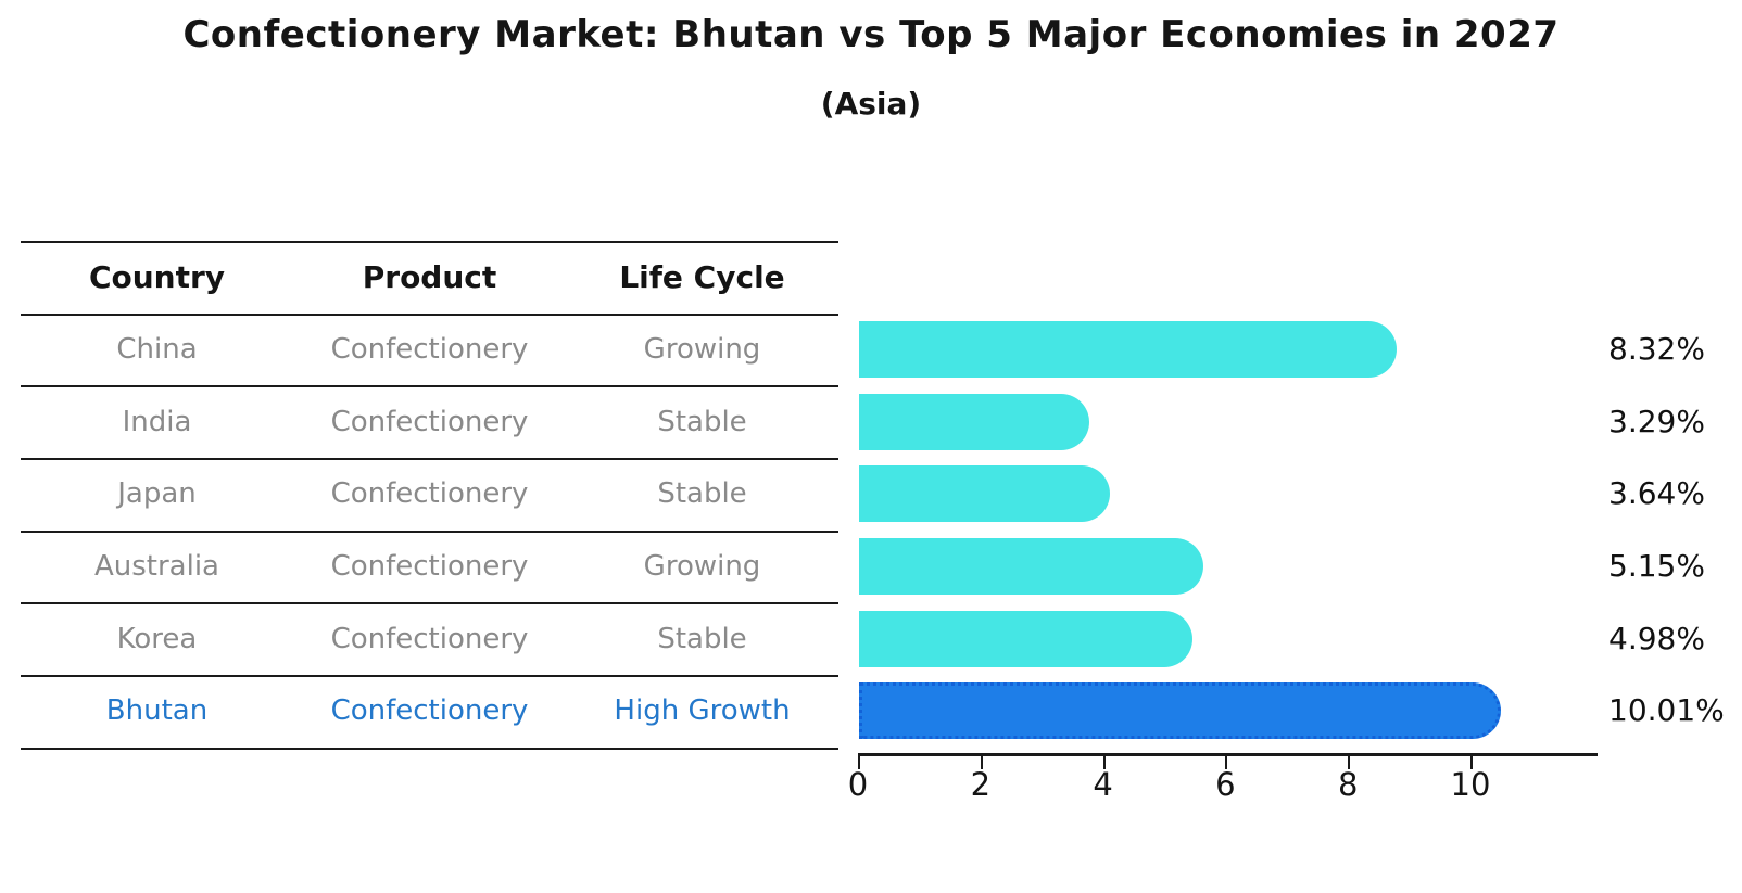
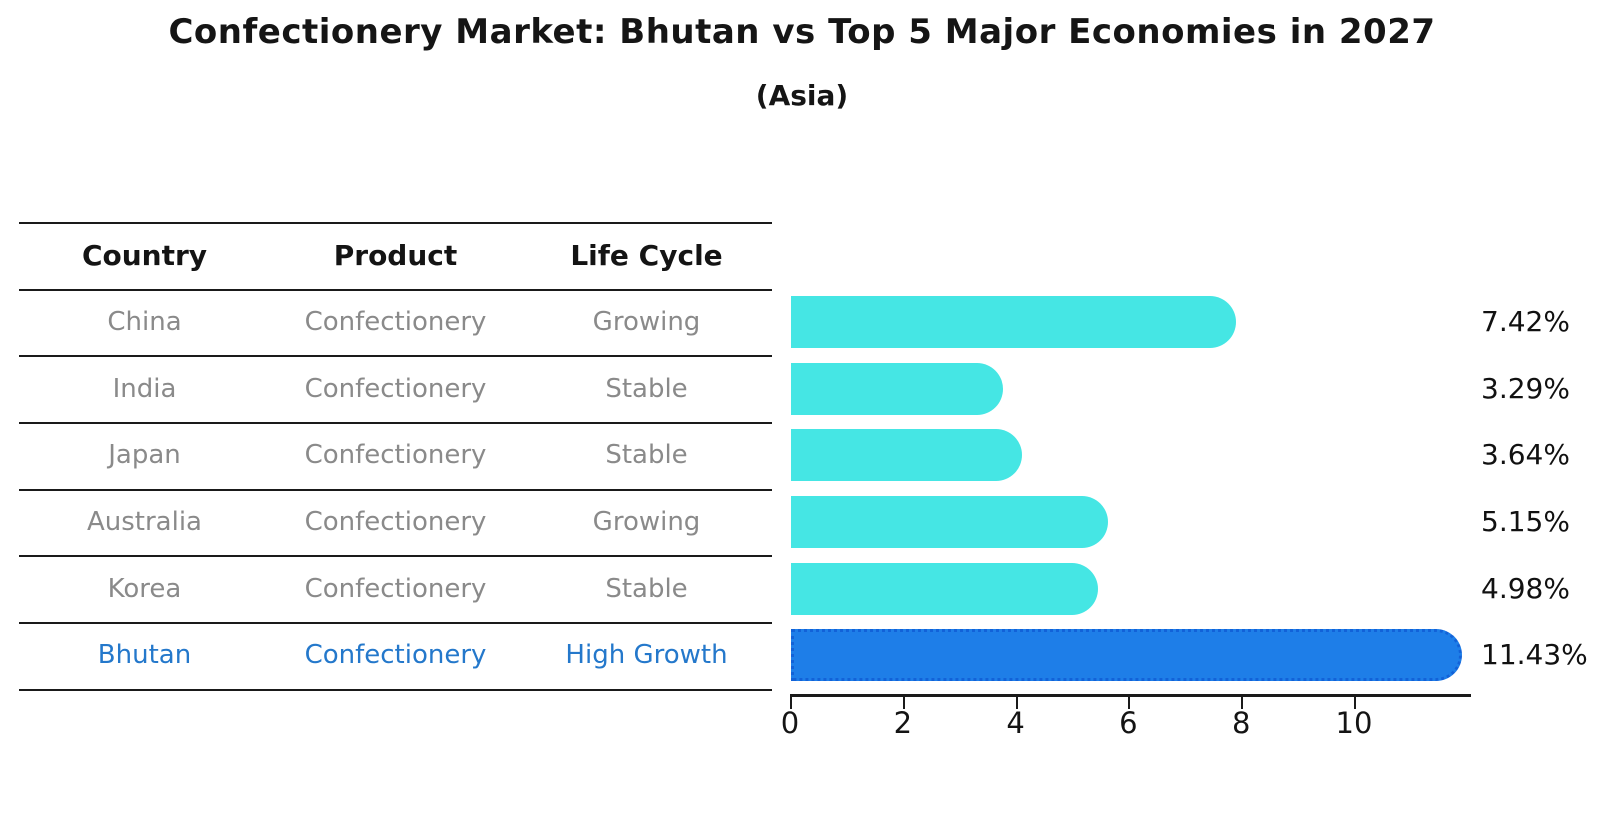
China: 8.32% -> 7.42%
Bhutan: 10.01% -> 11.43%
